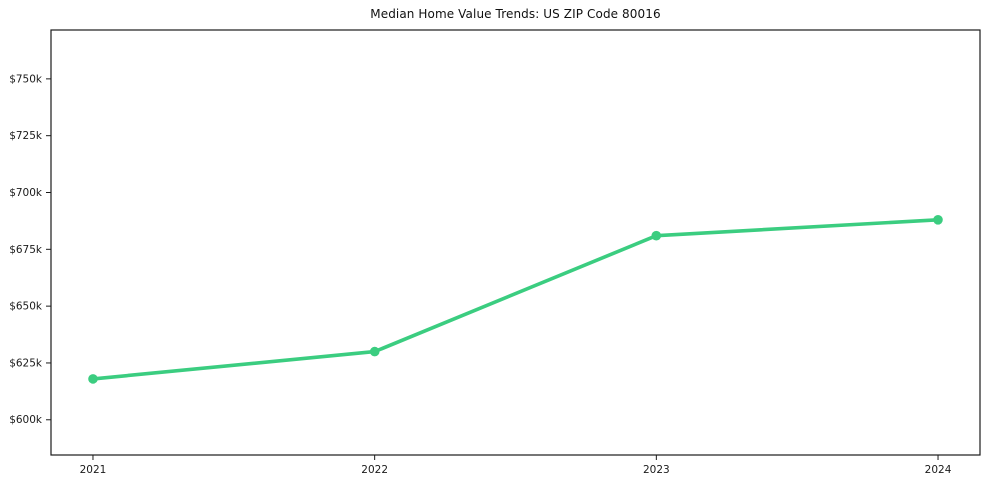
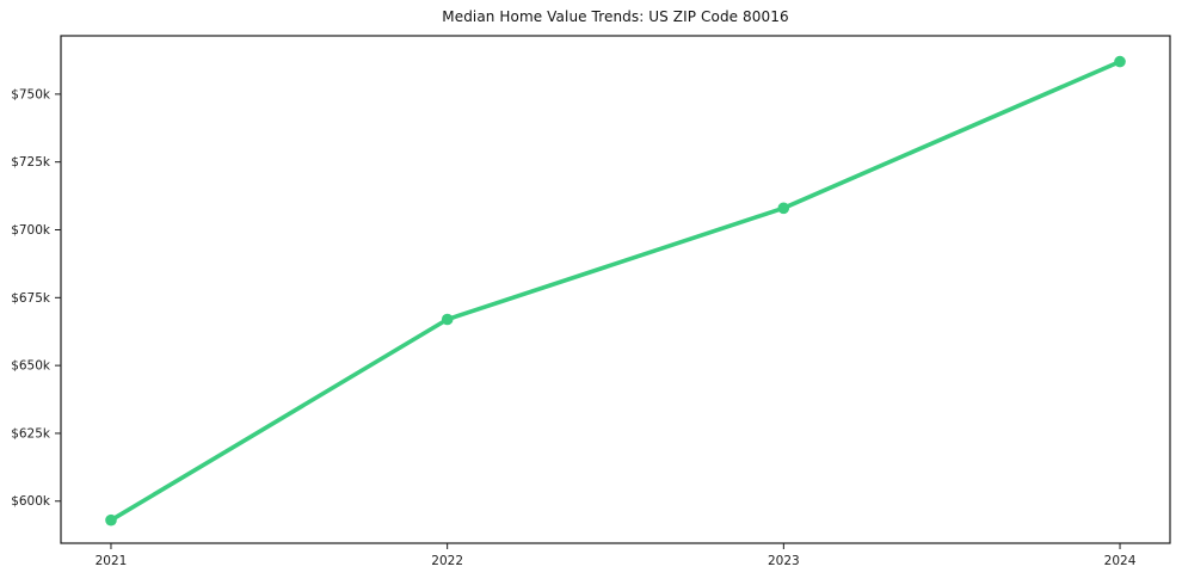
2021: $618k -> $593k
2022: $630k -> $667k
2023: $681k -> $708k
2024: $688k -> $762k
